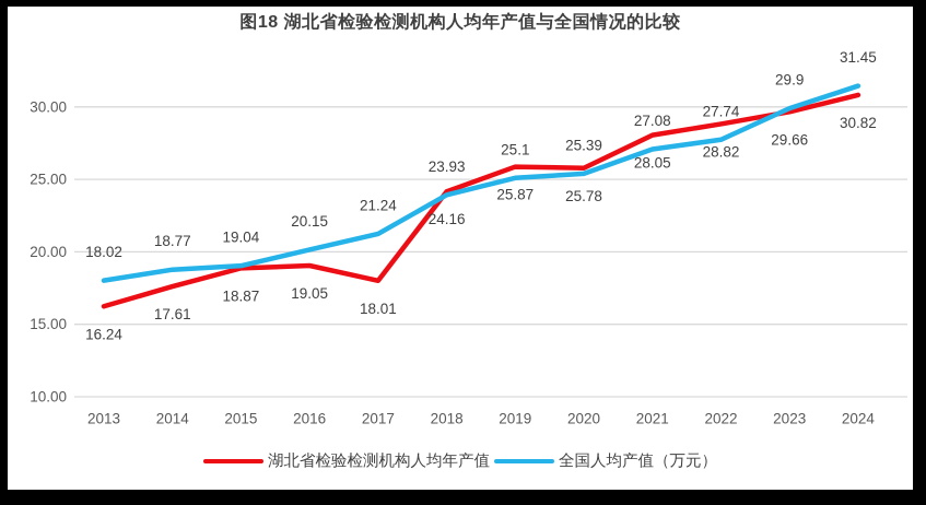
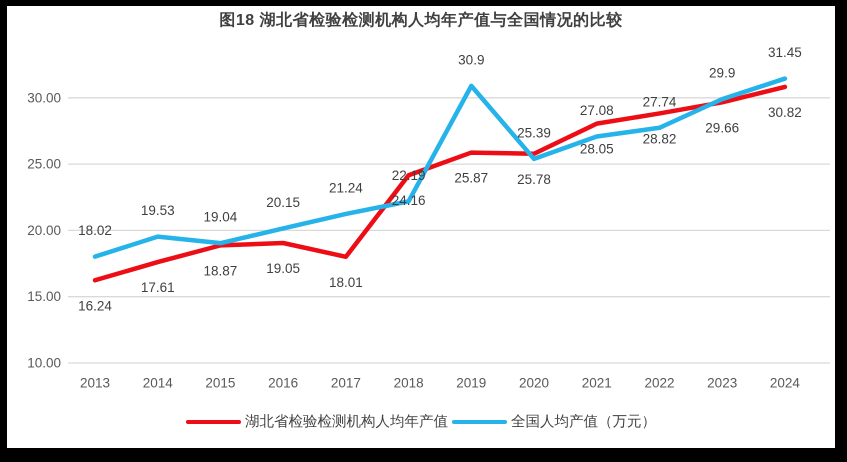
全国人均产值（万元）/2014: 18.77 -> 19.53
全国人均产值（万元）/2018: 23.93 -> 22.19
全国人均产值（万元）/2019: 25.1 -> 30.9
